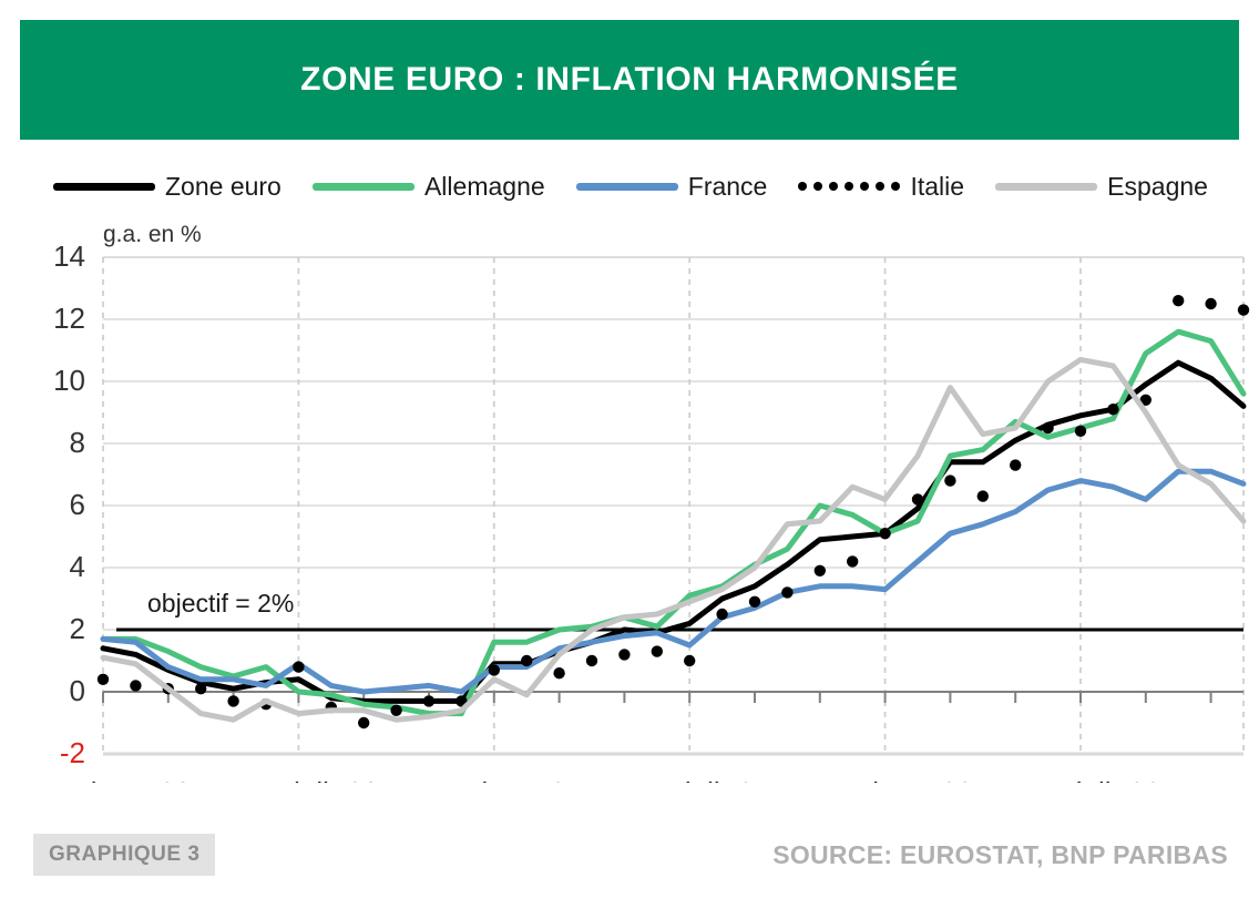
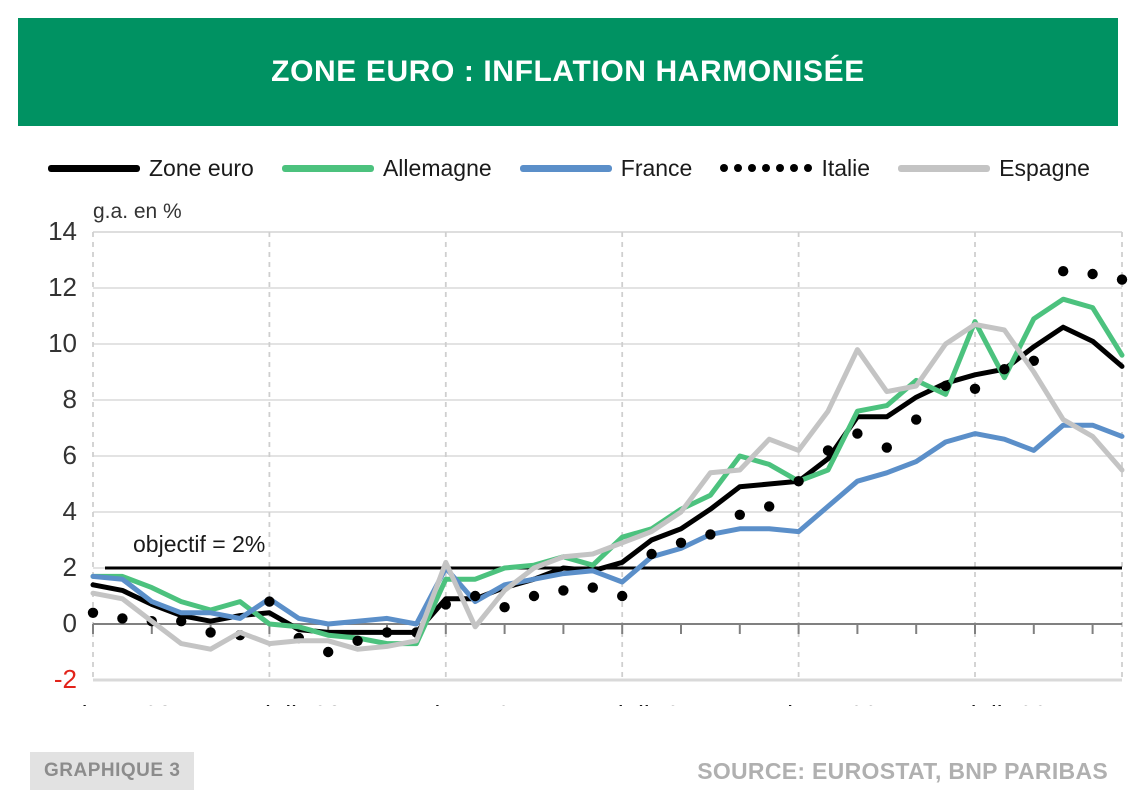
France/janv.-21: 0.8 -> 2.0
Espagne/janv.-21: 0.4 -> 2.2
Allemagne/juil.-22: 8.5 -> 10.8
